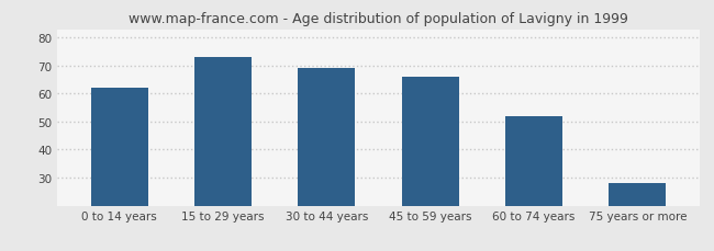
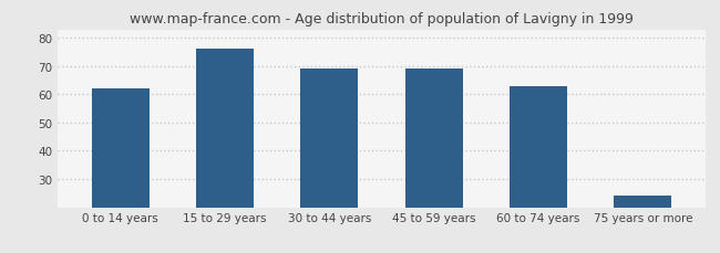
15 to 29 years: 73 -> 76
45 to 59 years: 66 -> 69
60 to 74 years: 52 -> 63
75 years or more: 28 -> 24
